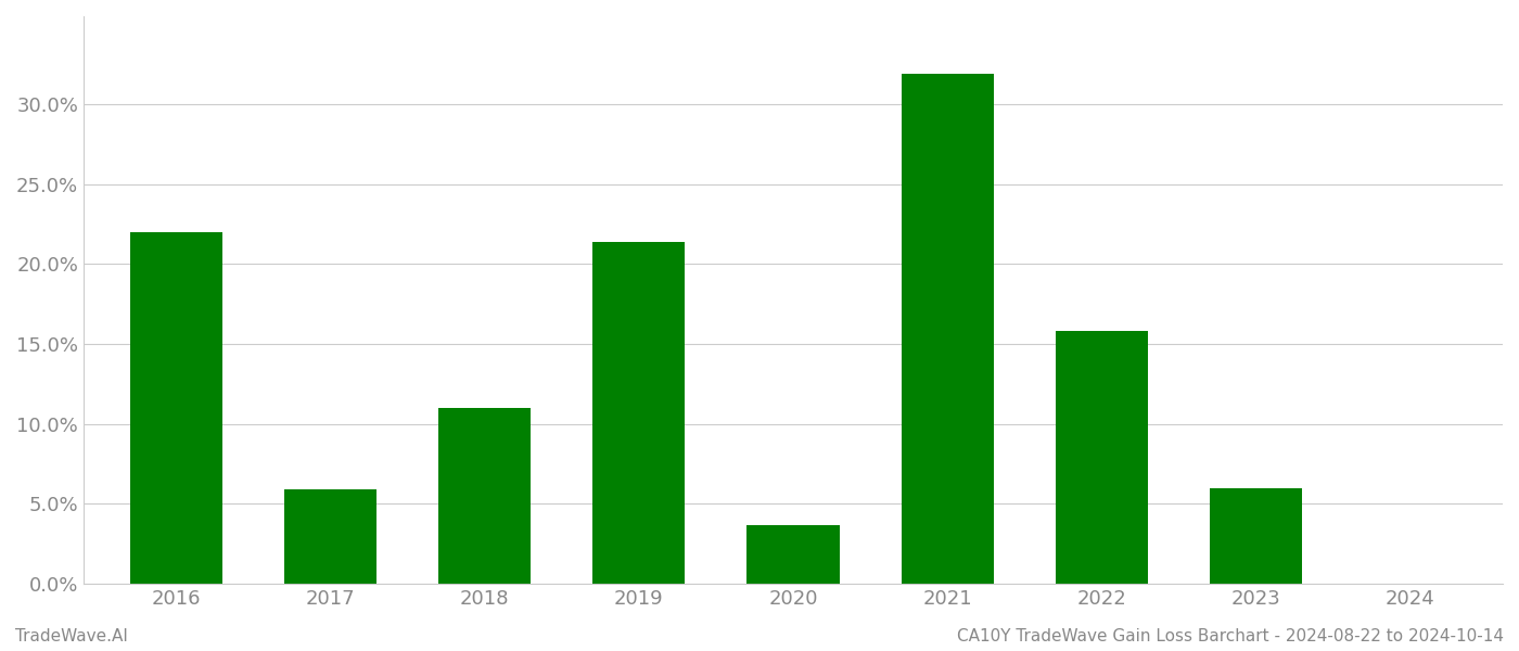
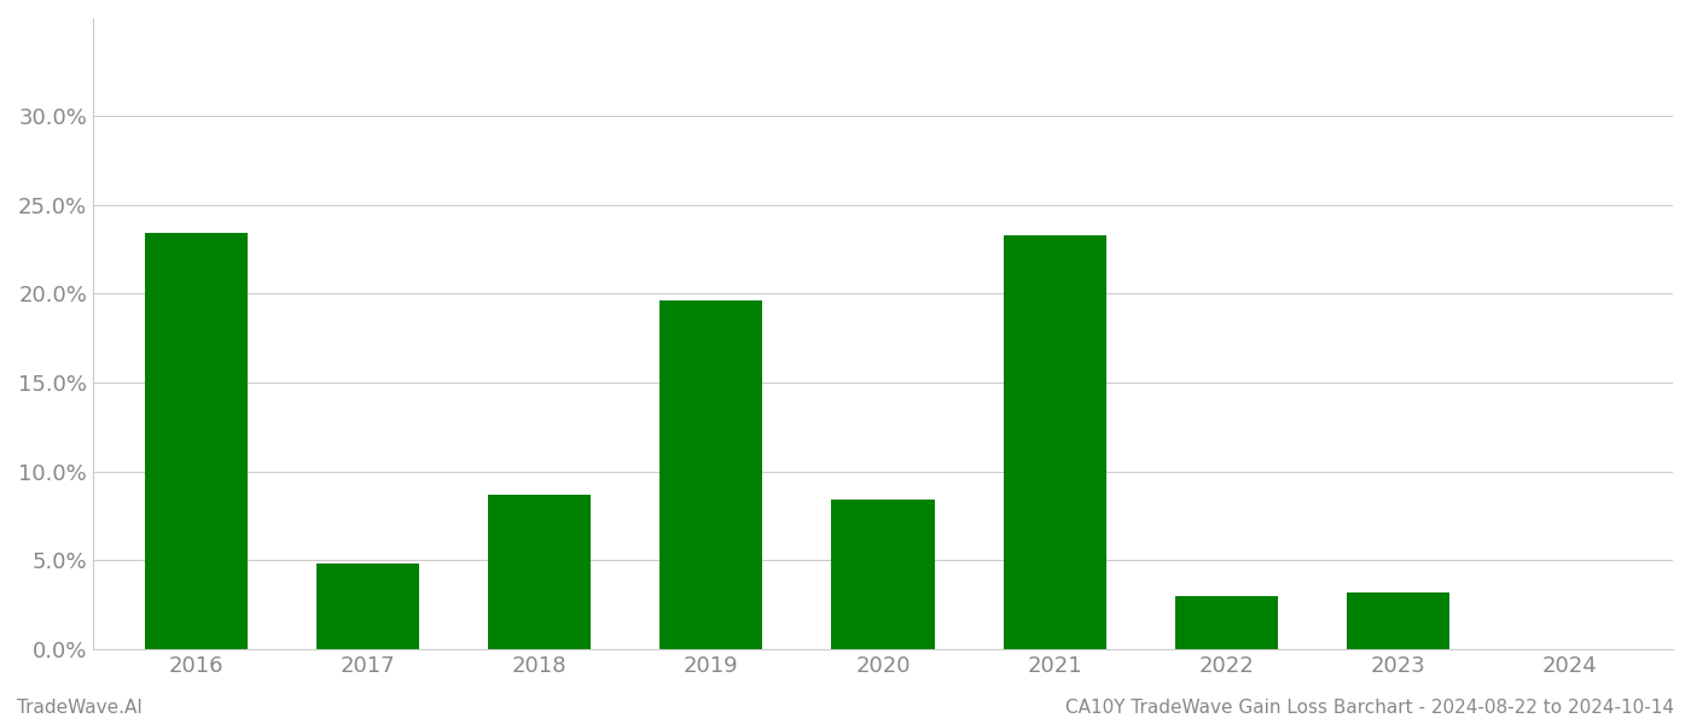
2016: 22.0% -> 23.4%
2017: 5.9% -> 4.8%
2018: 11.0% -> 8.7%
2019: 21.4% -> 19.6%
2020: 3.7% -> 8.4%
2021: 31.9% -> 23.3%
2022: 15.8% -> 3.0%
2023: 6.0% -> 3.2%
